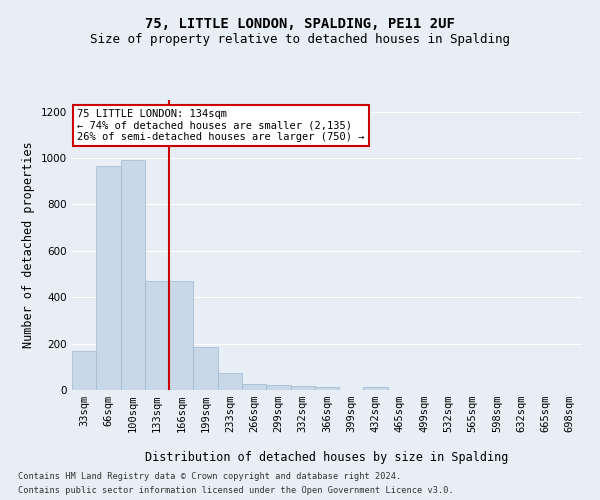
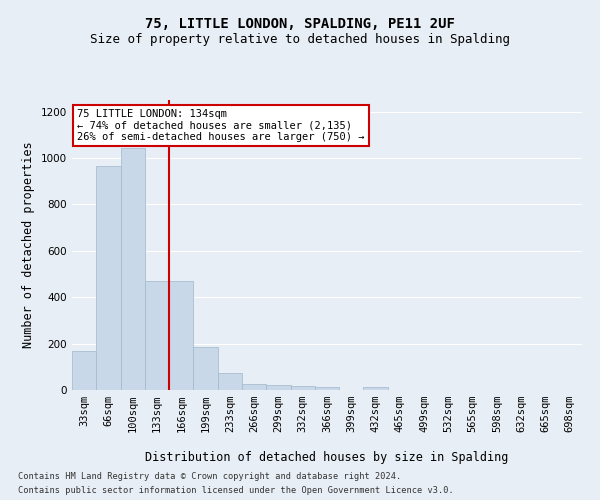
100sqm: 990 -> 1045
